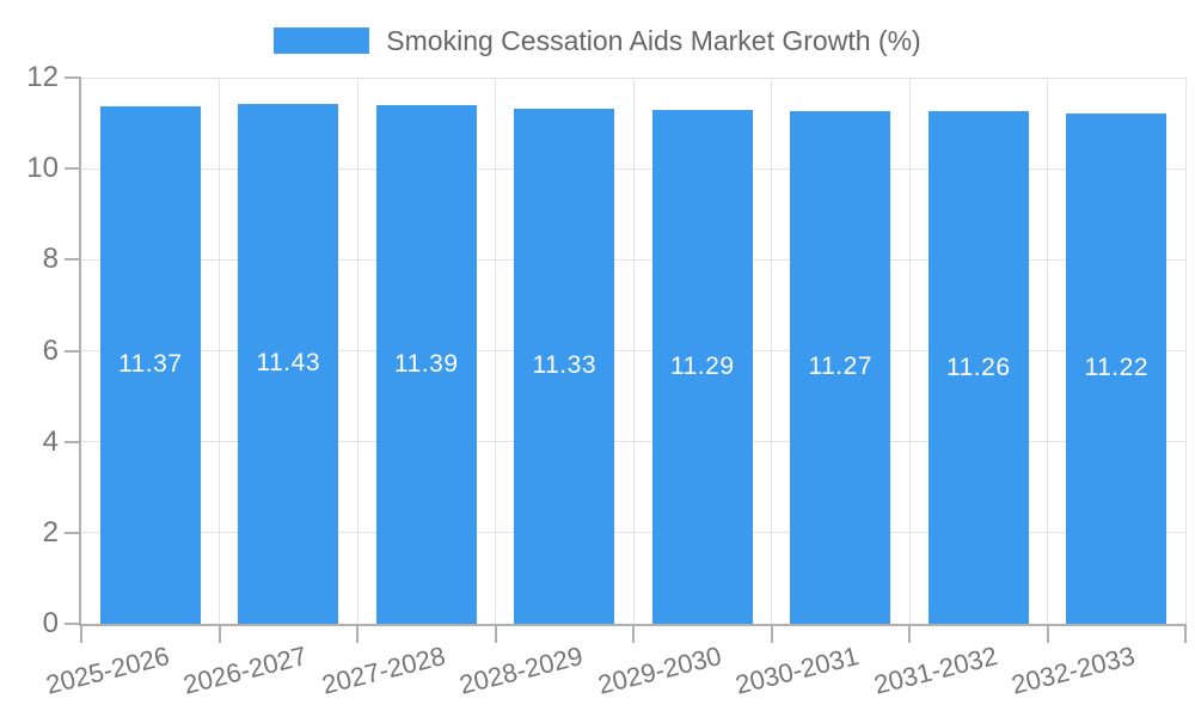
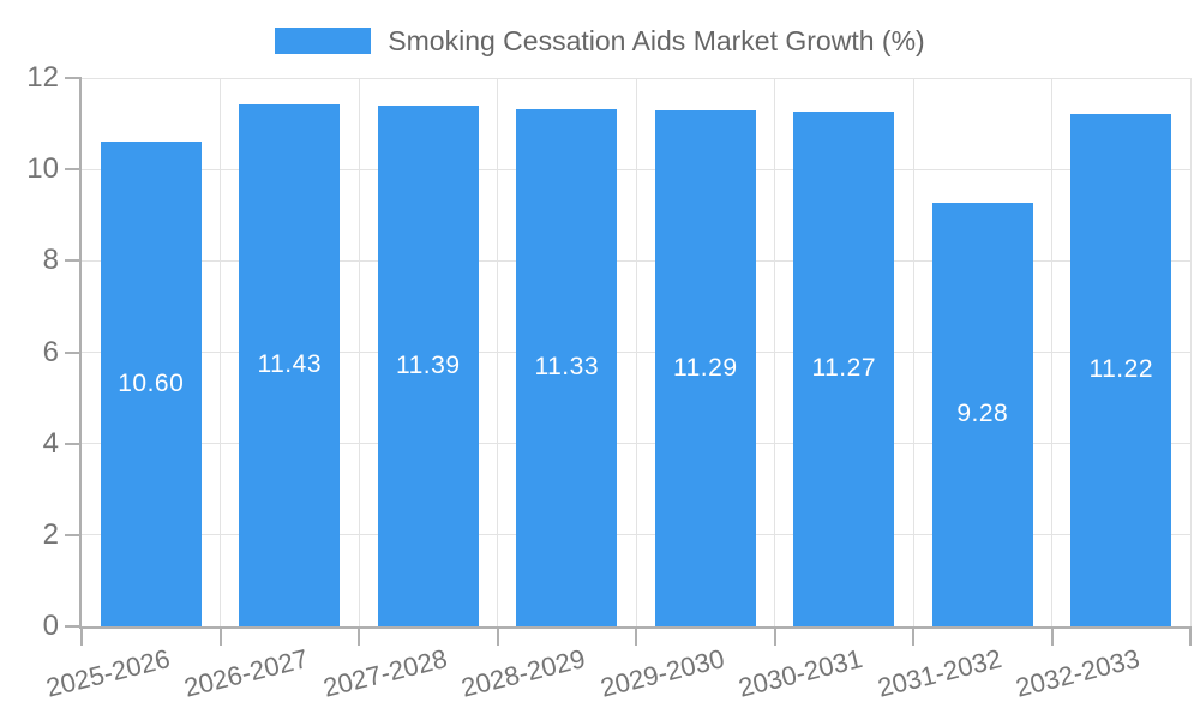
2025-2026: 11.37 -> 10.60
2031-2032: 11.26 -> 9.28
